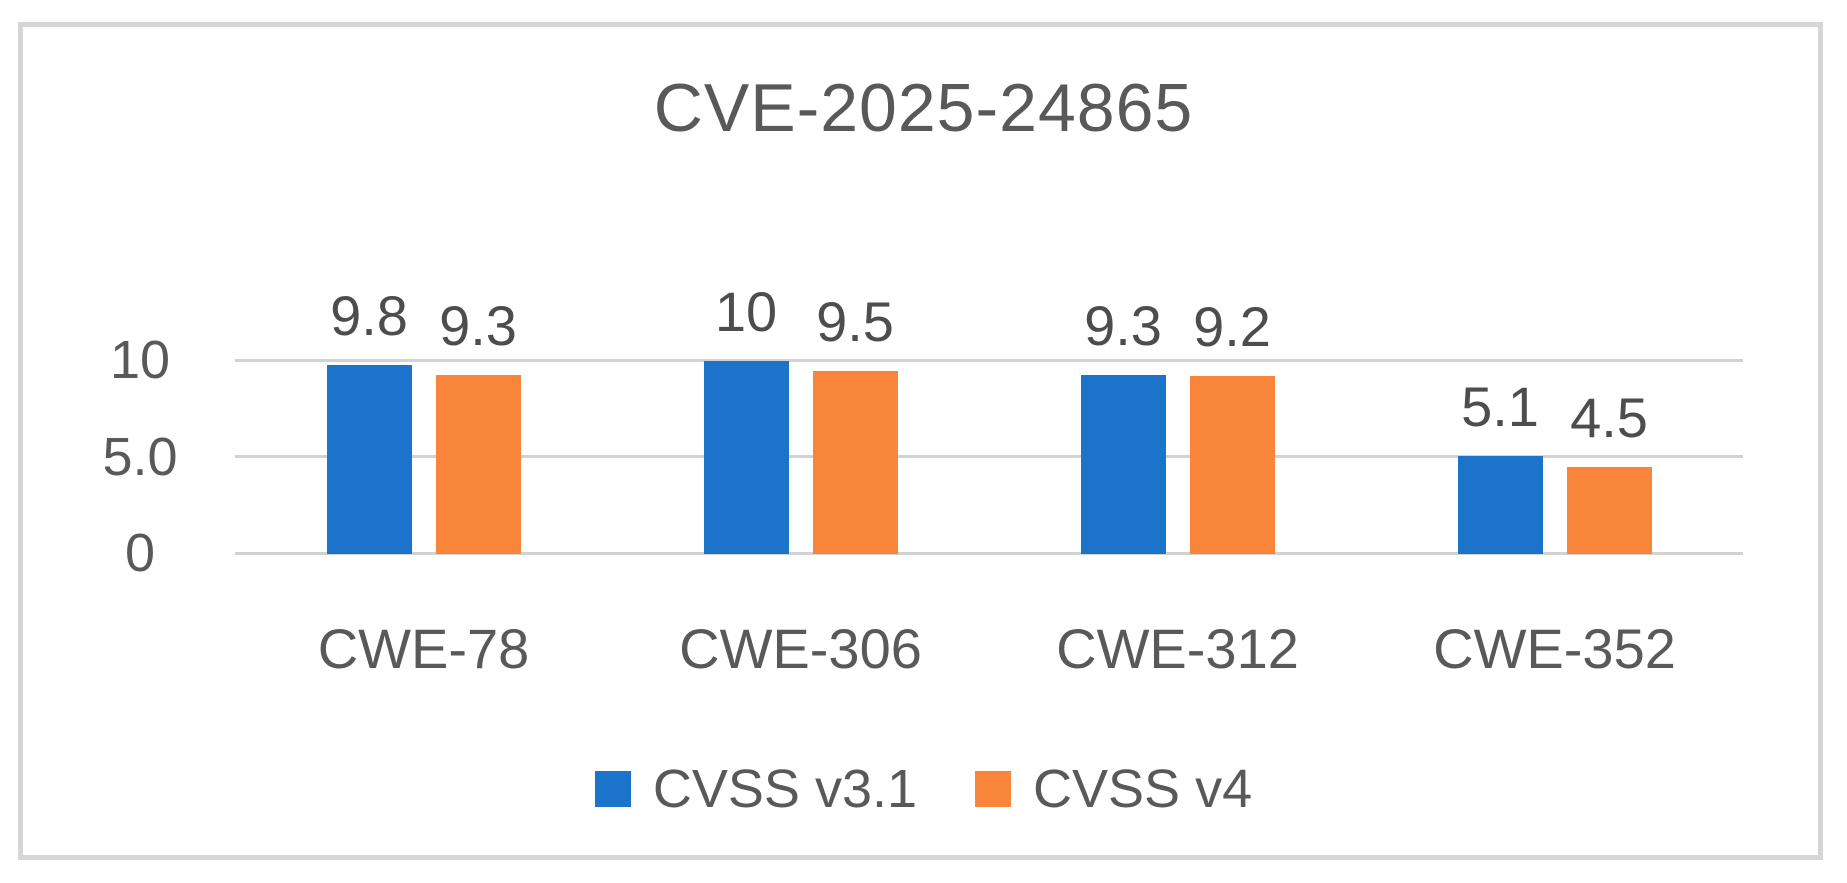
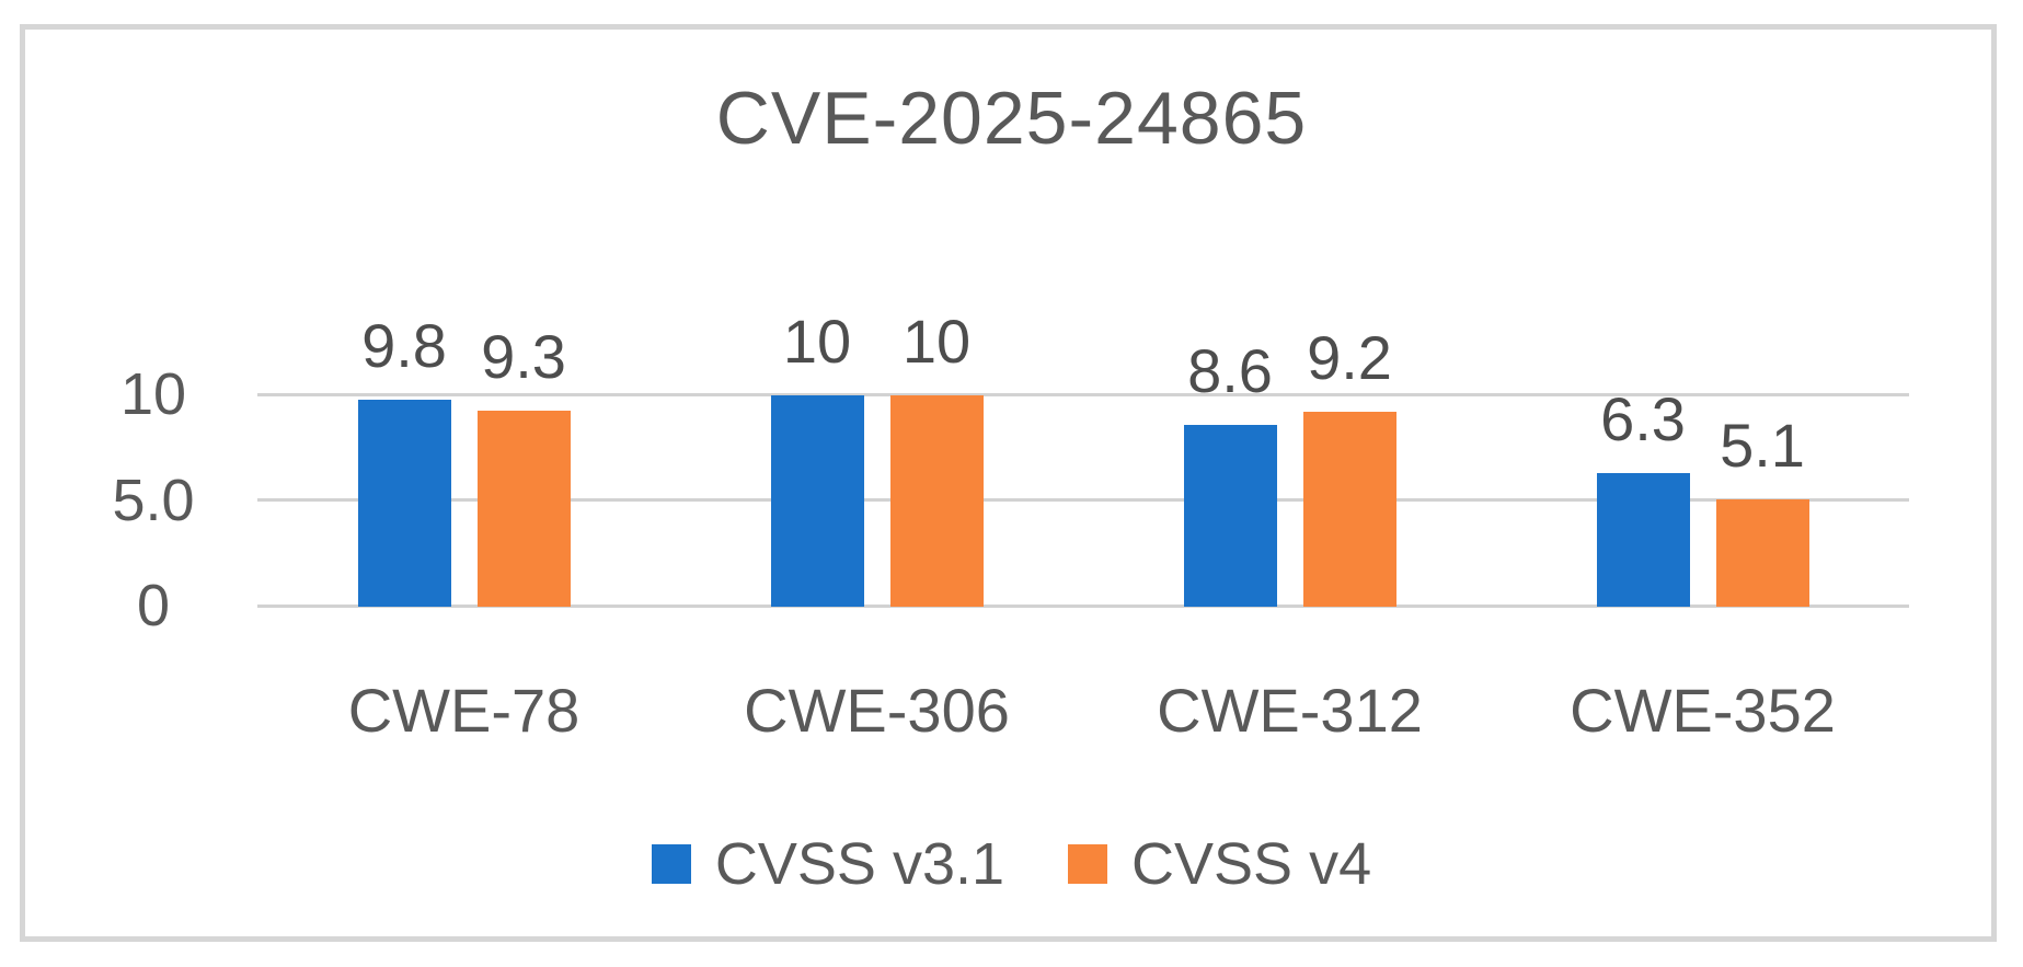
CVSS v4/CWE-306: 9.5 -> 10
CVSS v3.1/CWE-312: 9.3 -> 8.6
CVSS v3.1/CWE-352: 5.1 -> 6.3
CVSS v4/CWE-352: 4.5 -> 5.1
